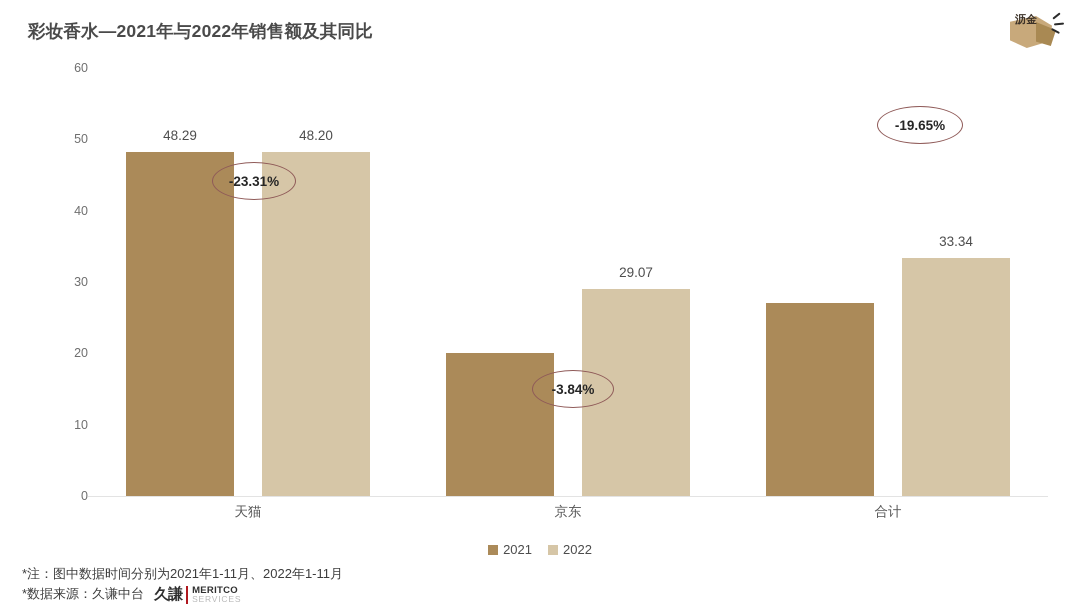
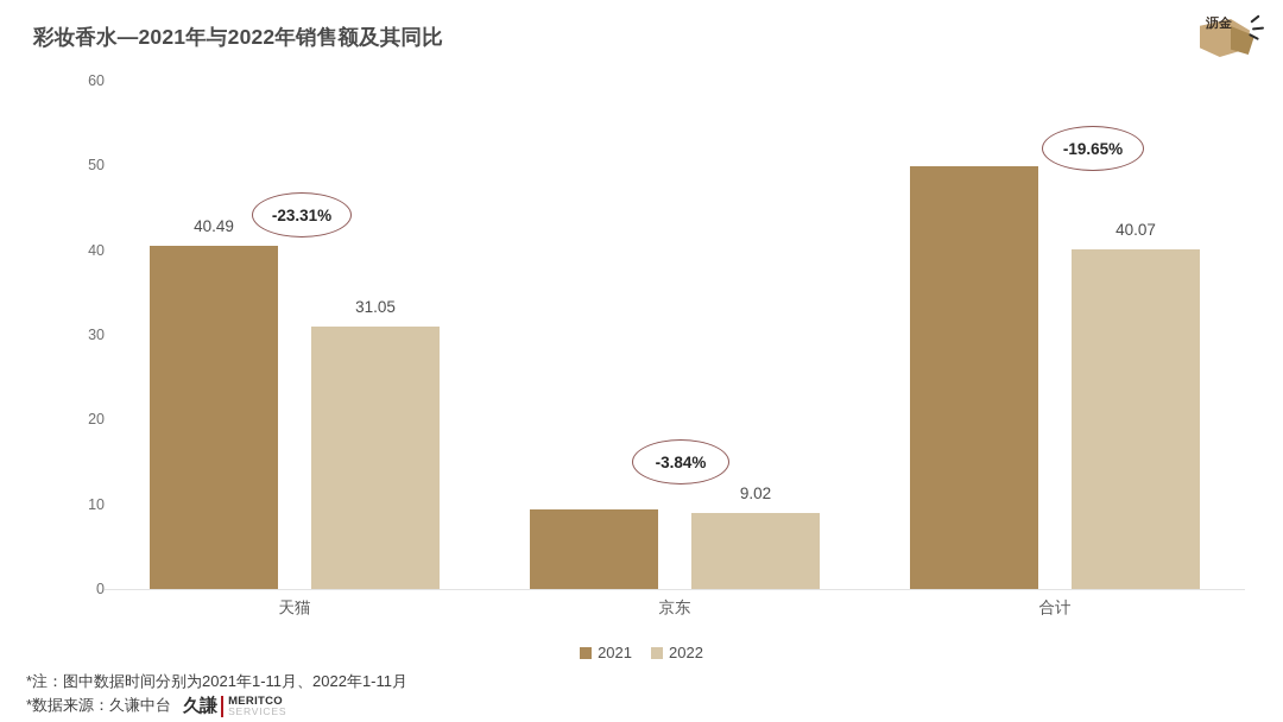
2021/天猫: 48.29 -> 40.49
2022/天猫: 48.20 -> 31.05
2021/京东: 20 -> 9
2022/京东: 29.07 -> 9.02
2021/合计: 27 -> 50
2022/合计: 33.34 -> 40.07
